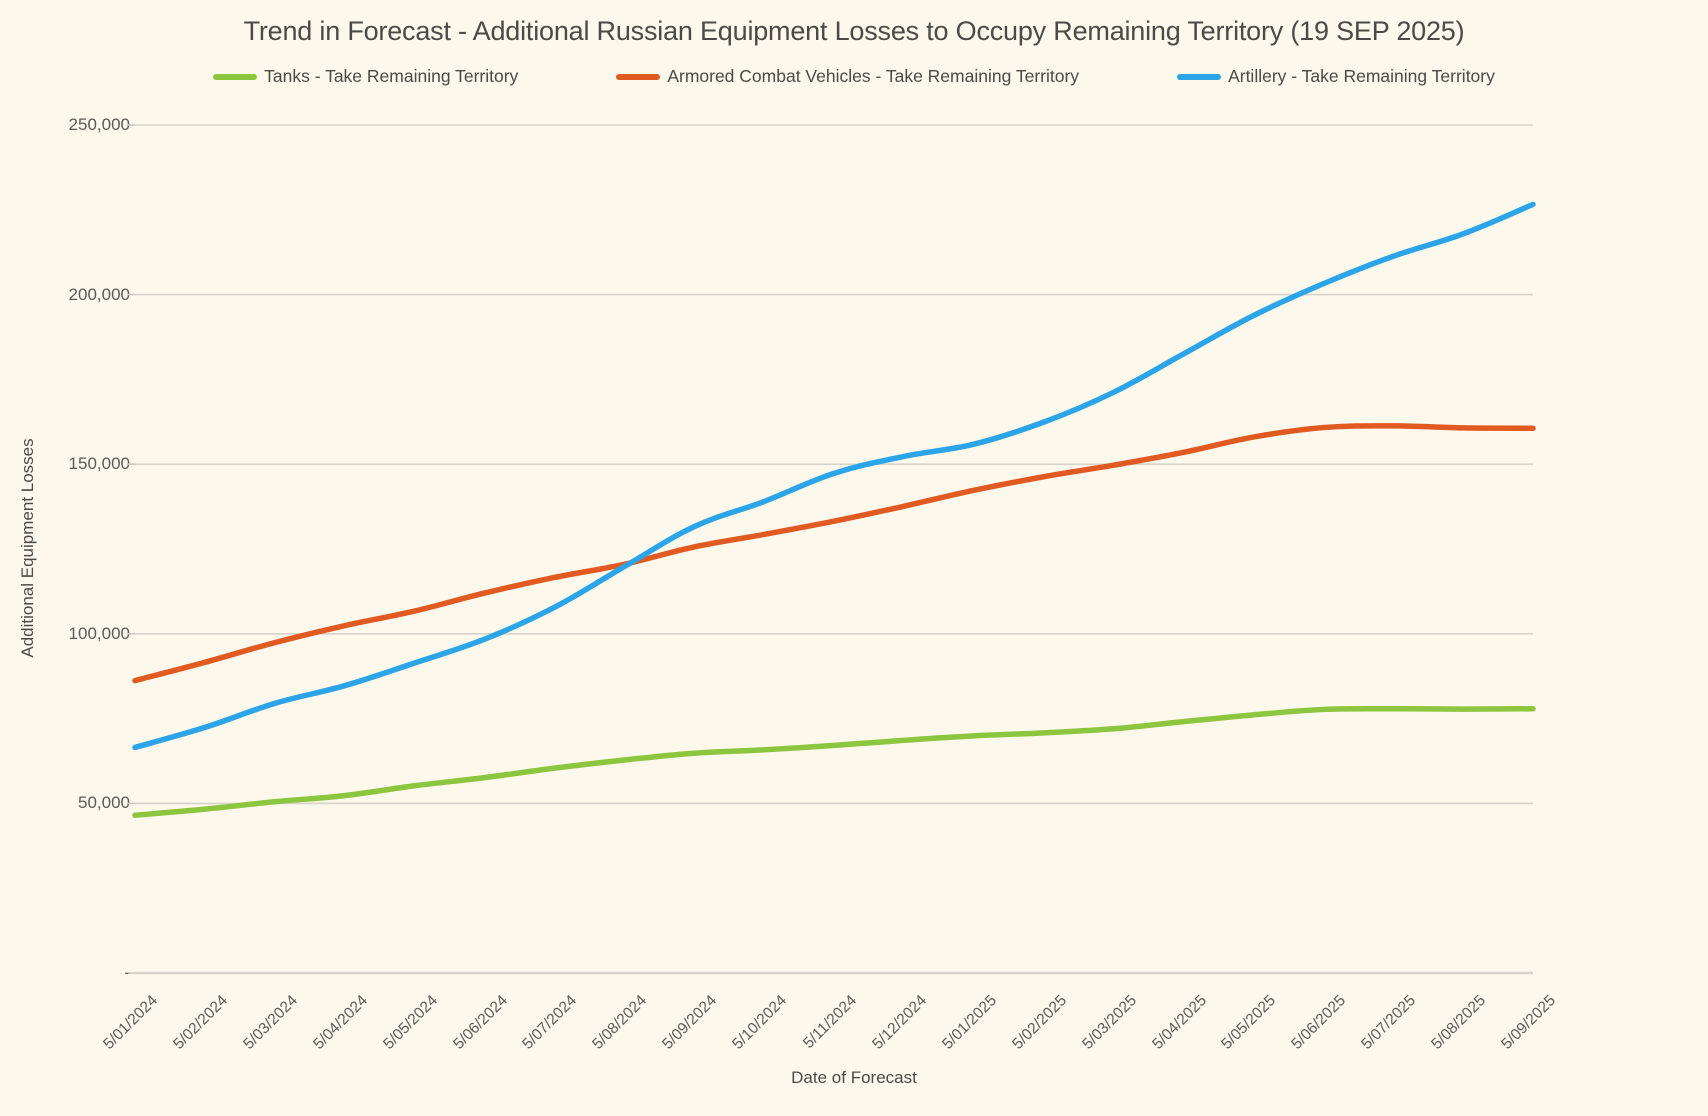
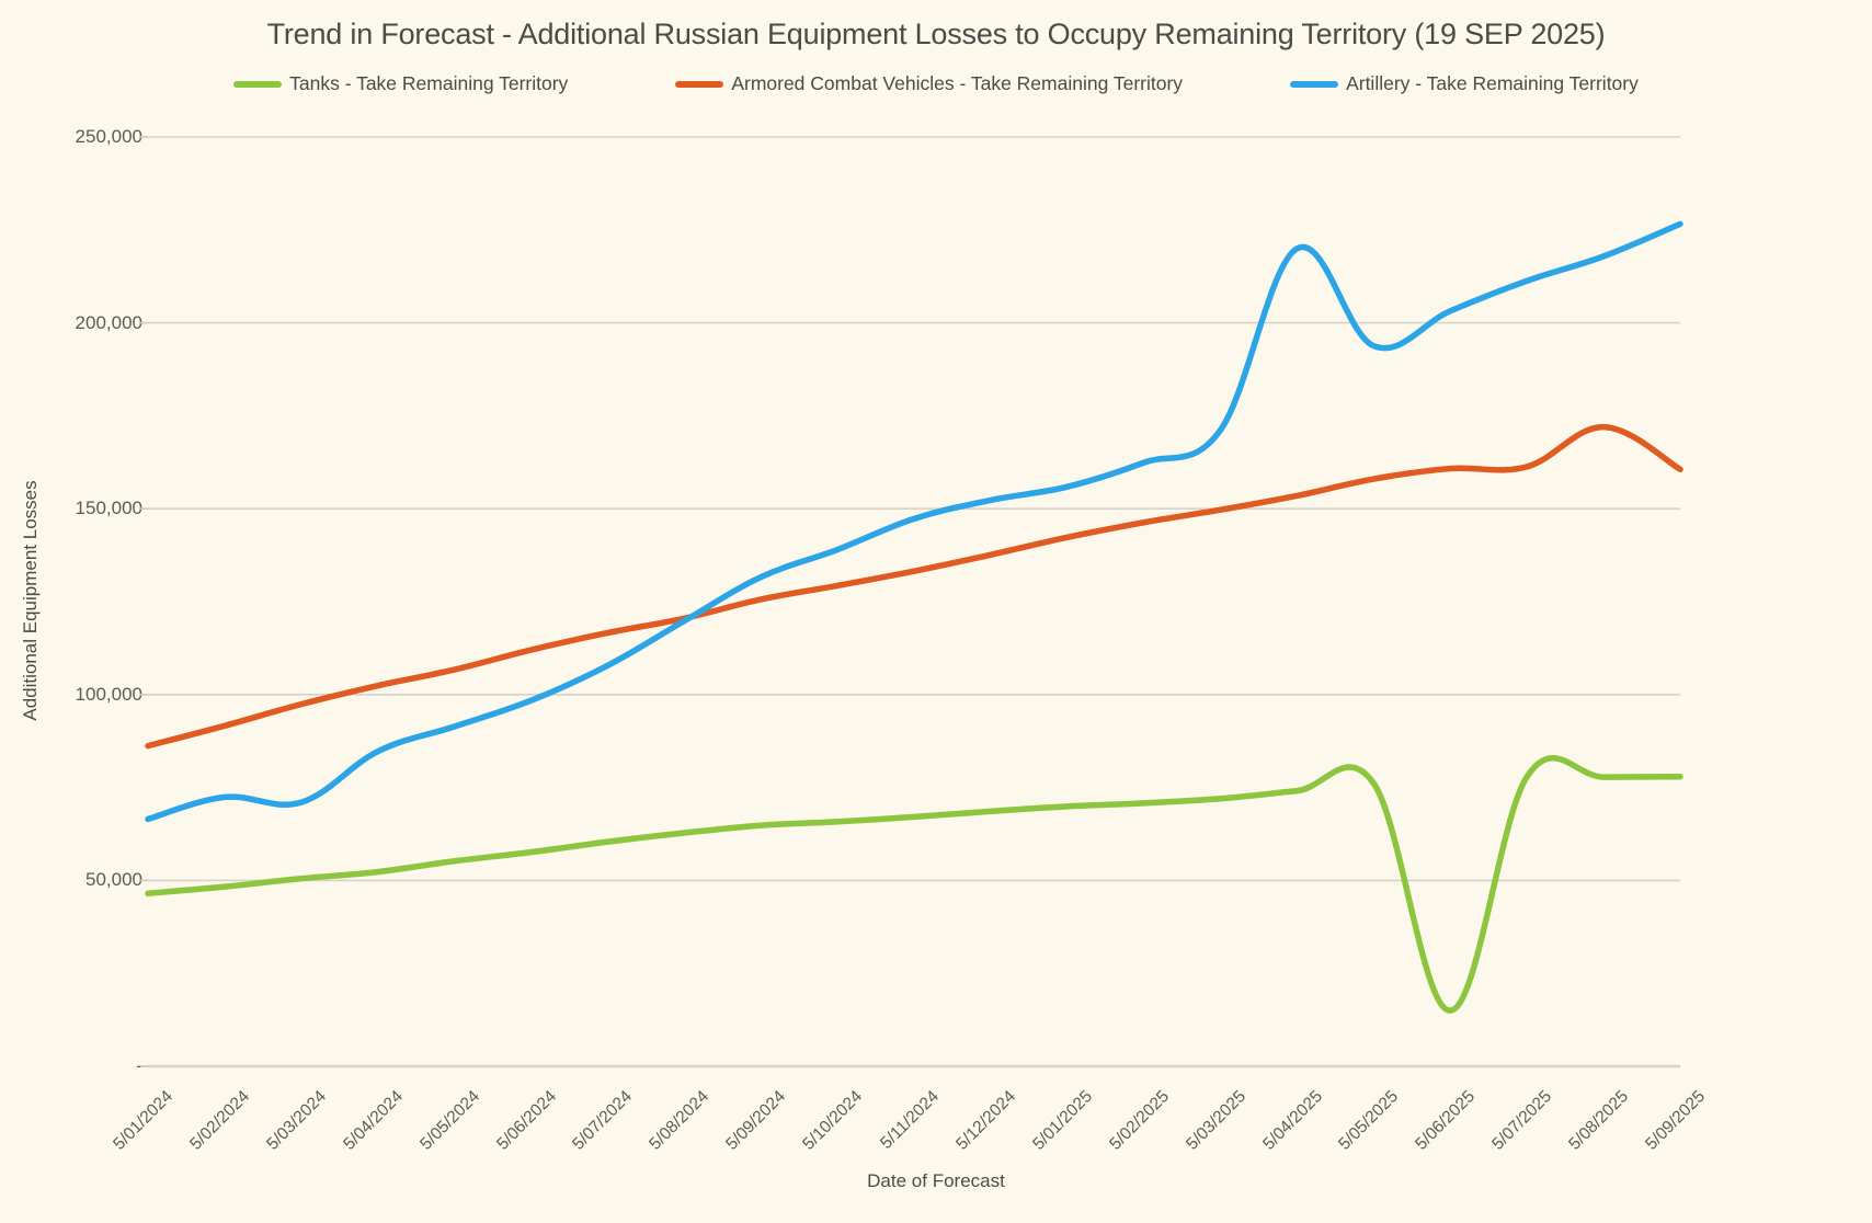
Artillery - Take Remaining Territory/5/03/2024: 80000 -> 71000
Artillery - Take Remaining Territory/5/04/2025: 182000 -> 220000
Tanks - Take Remaining Territory/5/06/2025: 78000 -> 15000
Armored Combat Vehicles - Take Remaining Territory/5/08/2025: 161000 -> 172000
